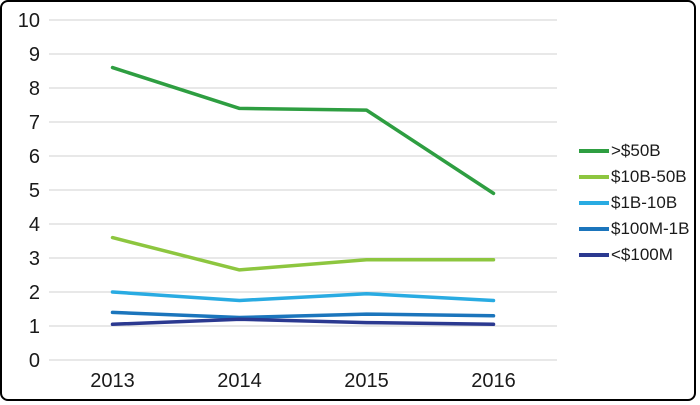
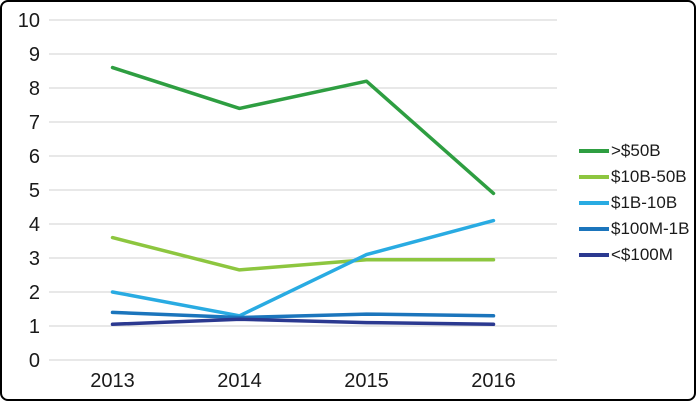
$1B-10B/2014: 1.8 -> 1.3
>$50B/2015: 7.3 -> 8.2
$1B-10B/2015: 1.9 -> 3.1
$1B-10B/2016: 1.8 -> 4.1
